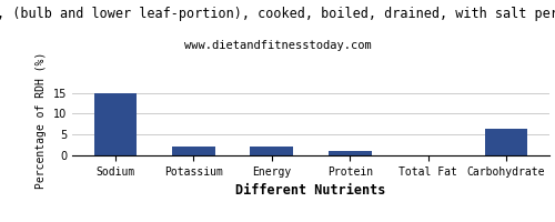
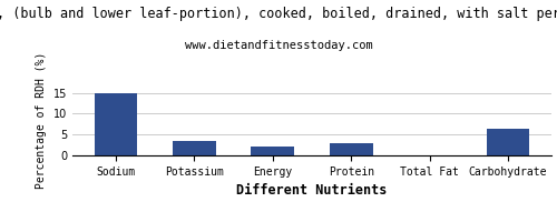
Potassium: 2.1 -> 3.5
Protein: 1.1 -> 3.0
